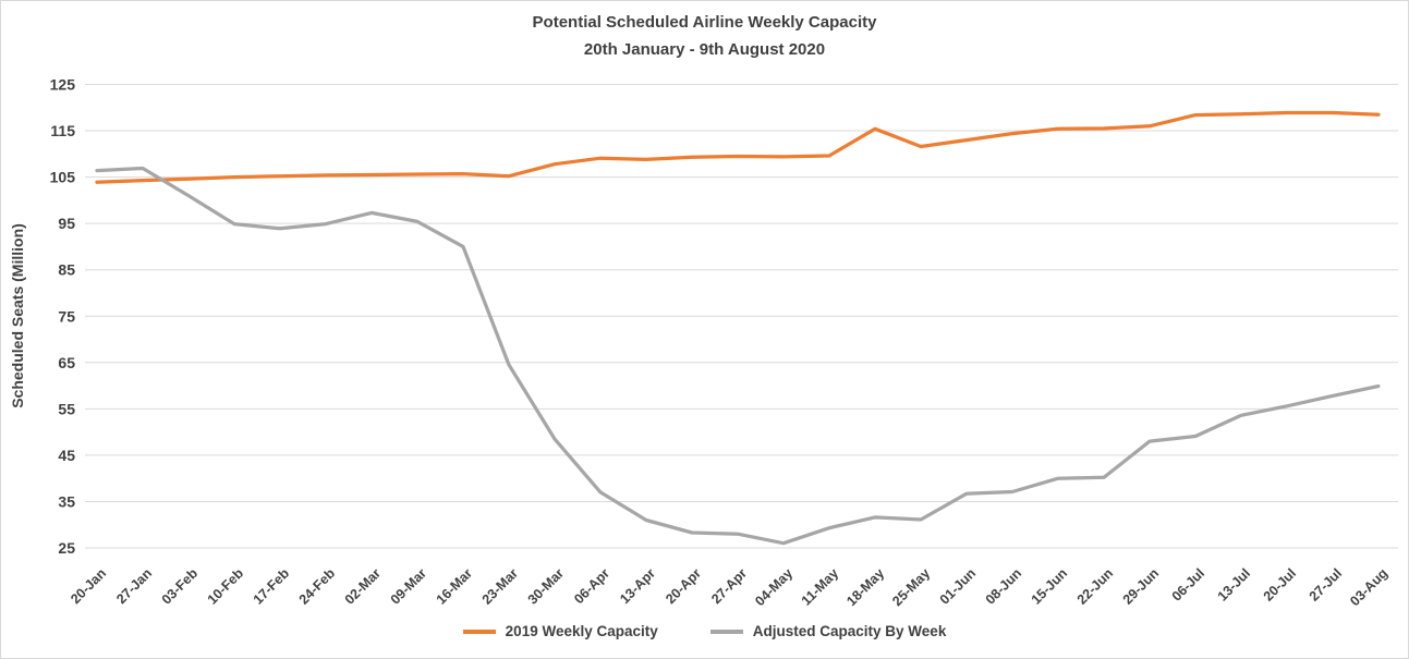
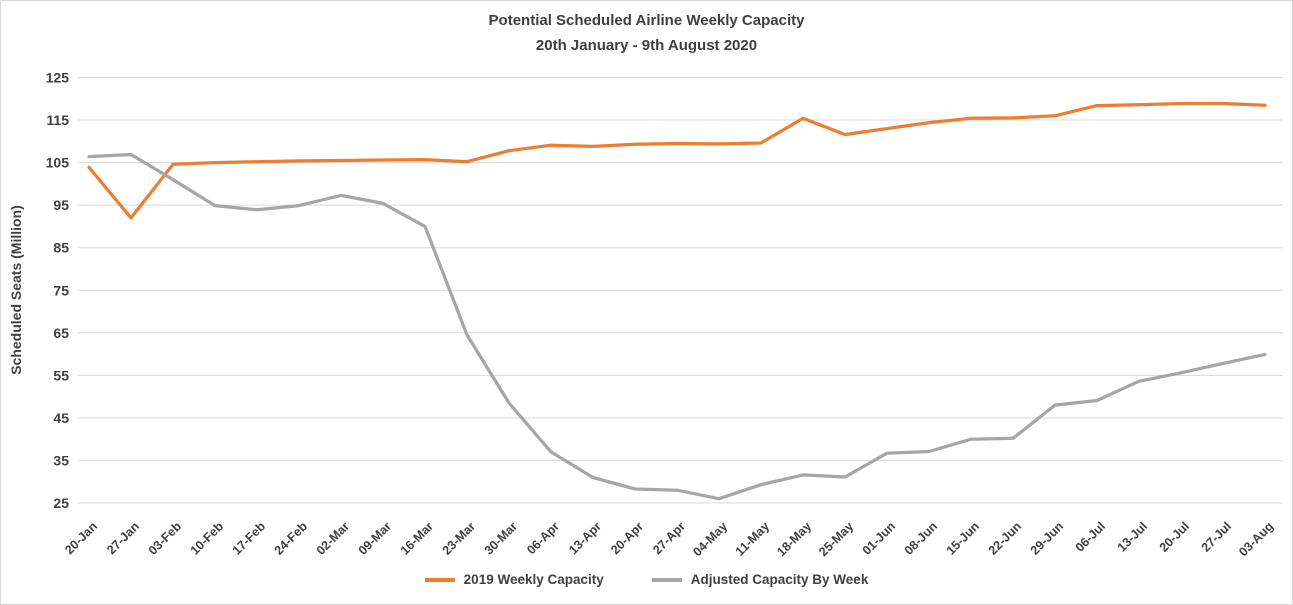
2019 Weekly Capacity/27-Jan: 104 -> 92
